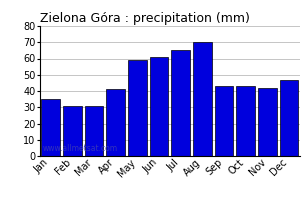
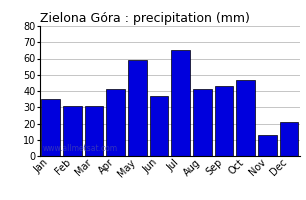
Jun: 61 -> 37
Aug: 70 -> 41
Oct: 43 -> 47
Nov: 42 -> 13
Dec: 47 -> 21
